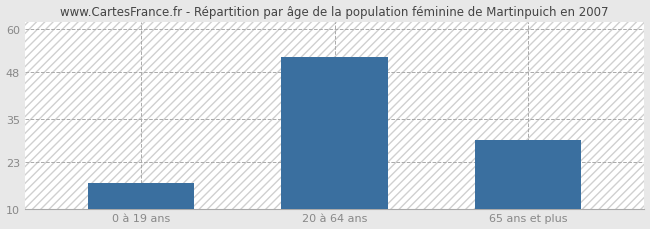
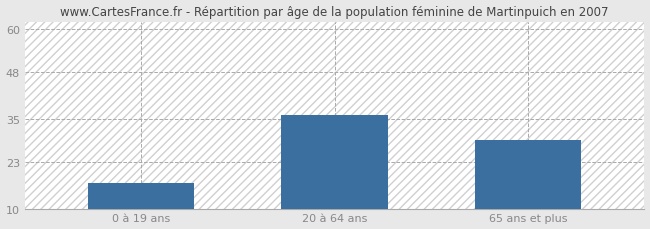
20 à 64 ans: 52 -> 36
